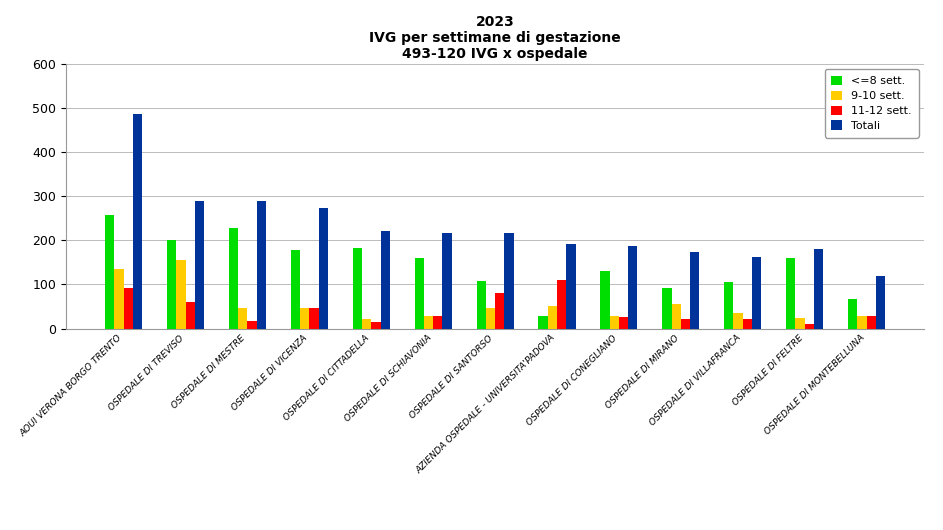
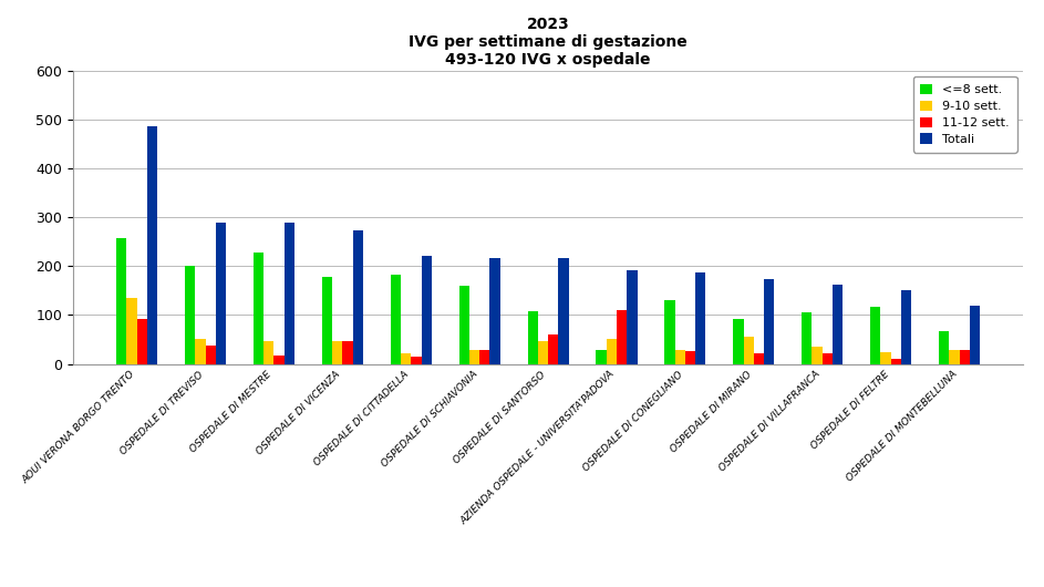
9-10 sett./OSPEDALE DI TREVISO: 155 -> 52
11-12 sett./OSPEDALE DI TREVISO: 60 -> 38
11-12 sett./OSPEDALE DI SANTORSO: 80 -> 60
<=8 sett./OSPEDALE DI FELTRE: 160 -> 116
Totali/OSPEDALE DI FELTRE: 180 -> 150
